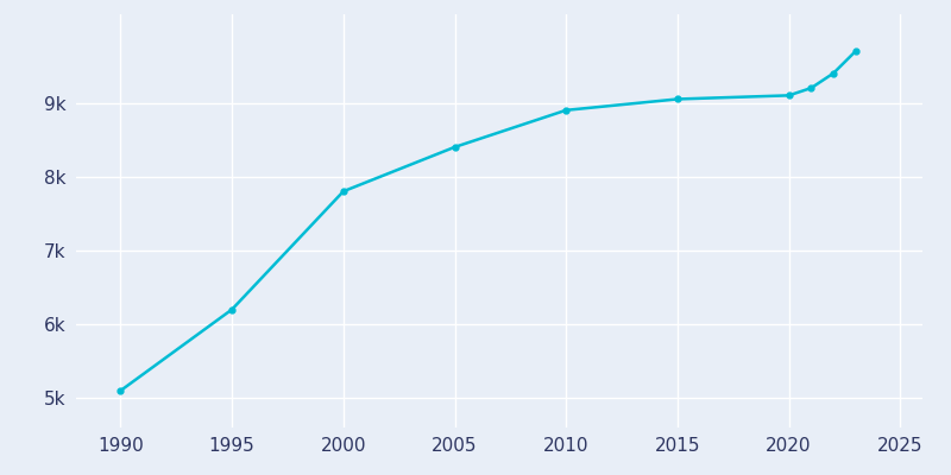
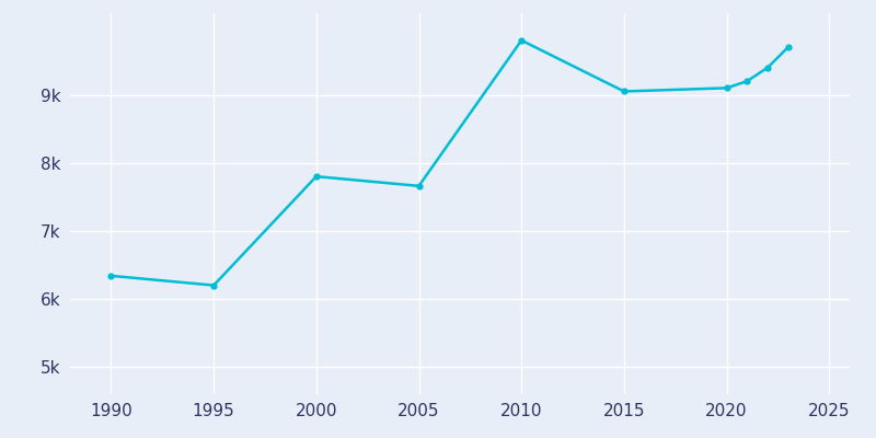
1990: 5.10k -> 6.34k
2005: 8.40k -> 7.66k
2010: 8.90k -> 9.80k
